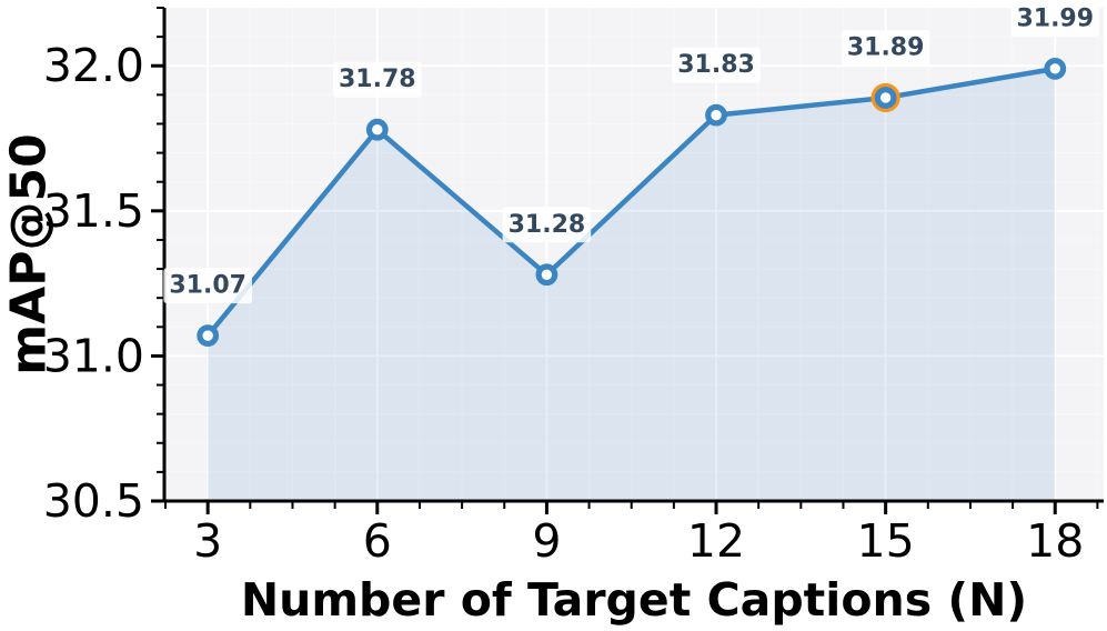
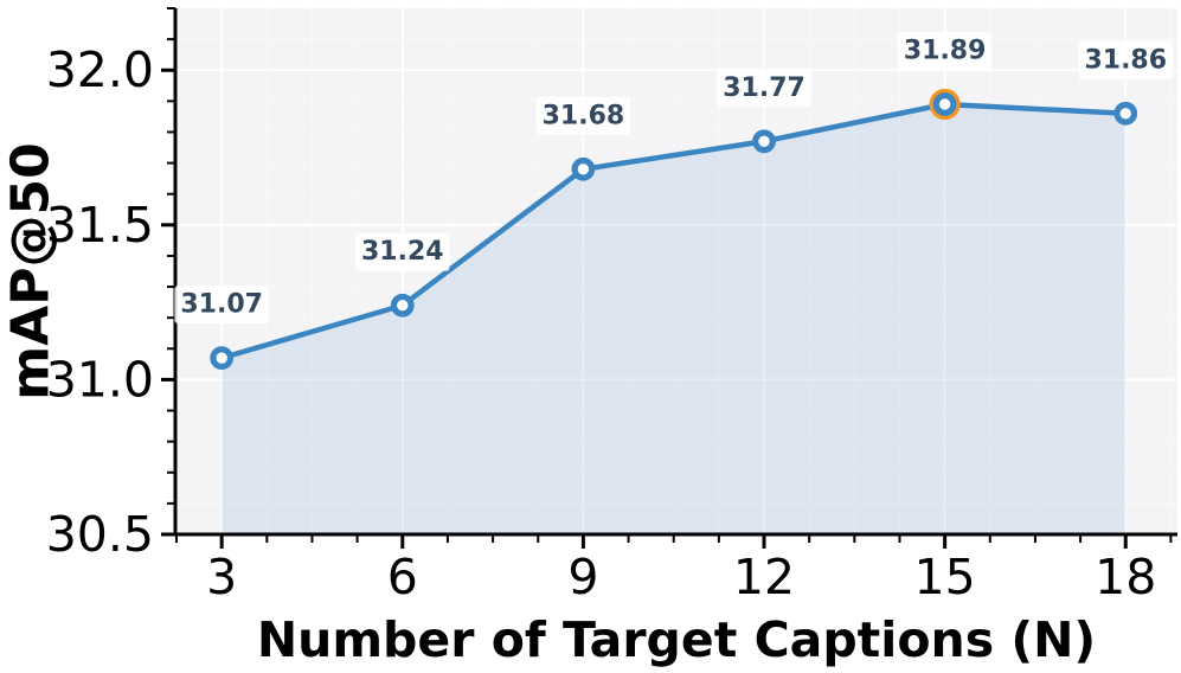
6: 31.78 -> 31.24
9: 31.28 -> 31.68
12: 31.83 -> 31.77
18: 31.99 -> 31.86
